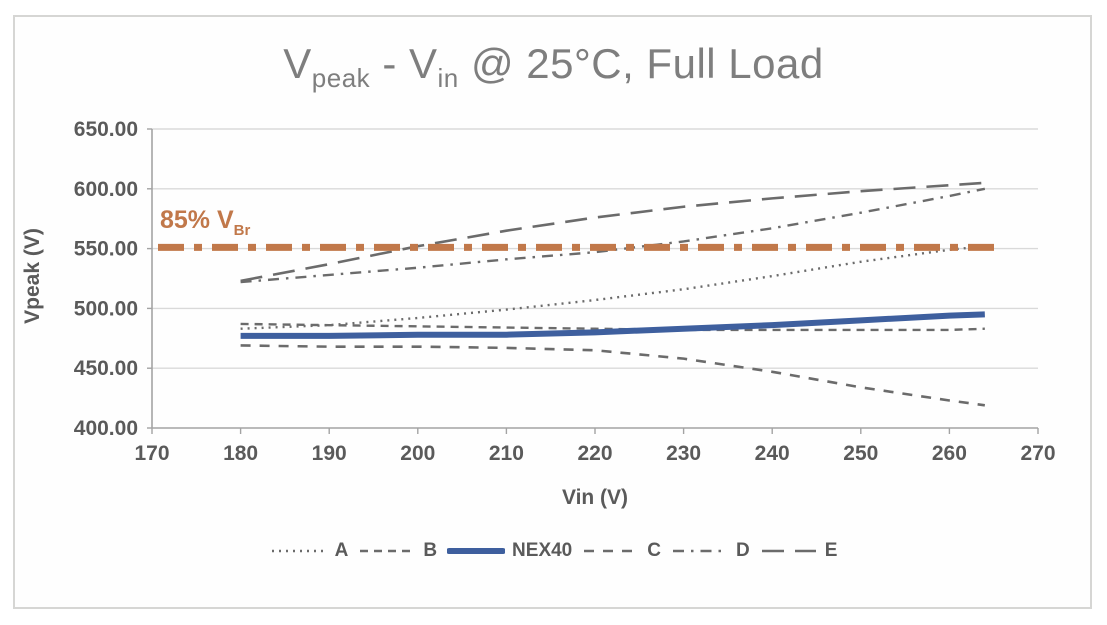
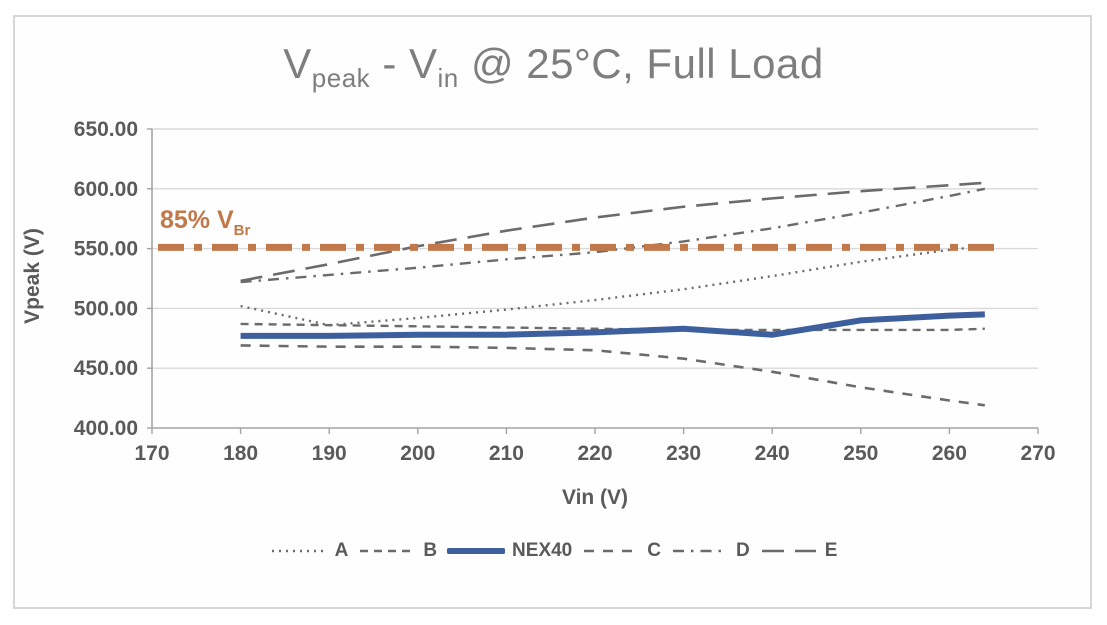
A/180: 483 -> 502
NEX40/240: 486 -> 478
